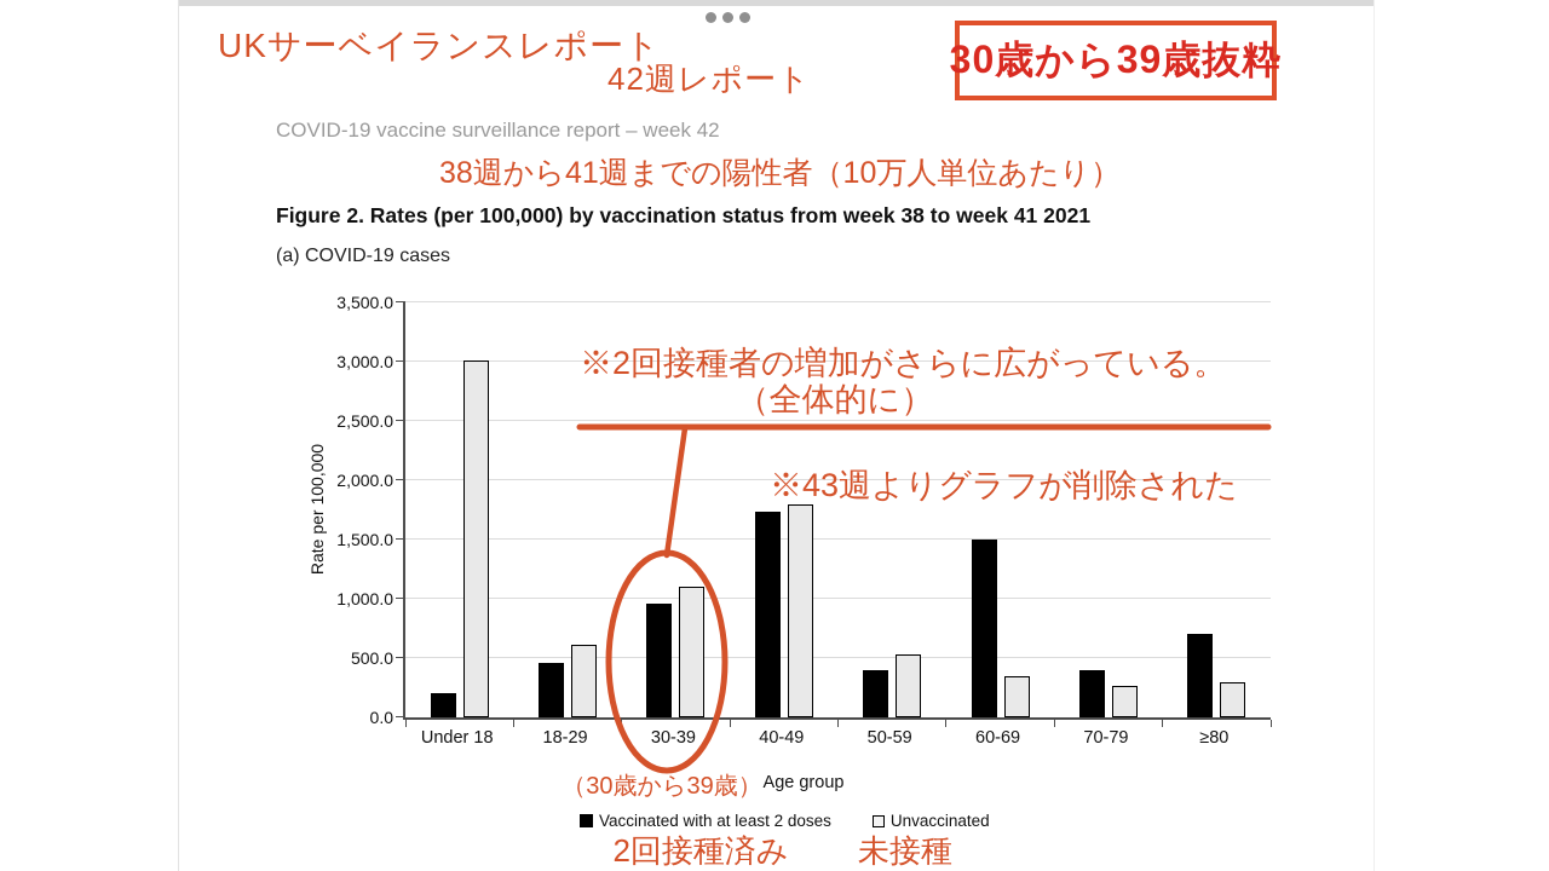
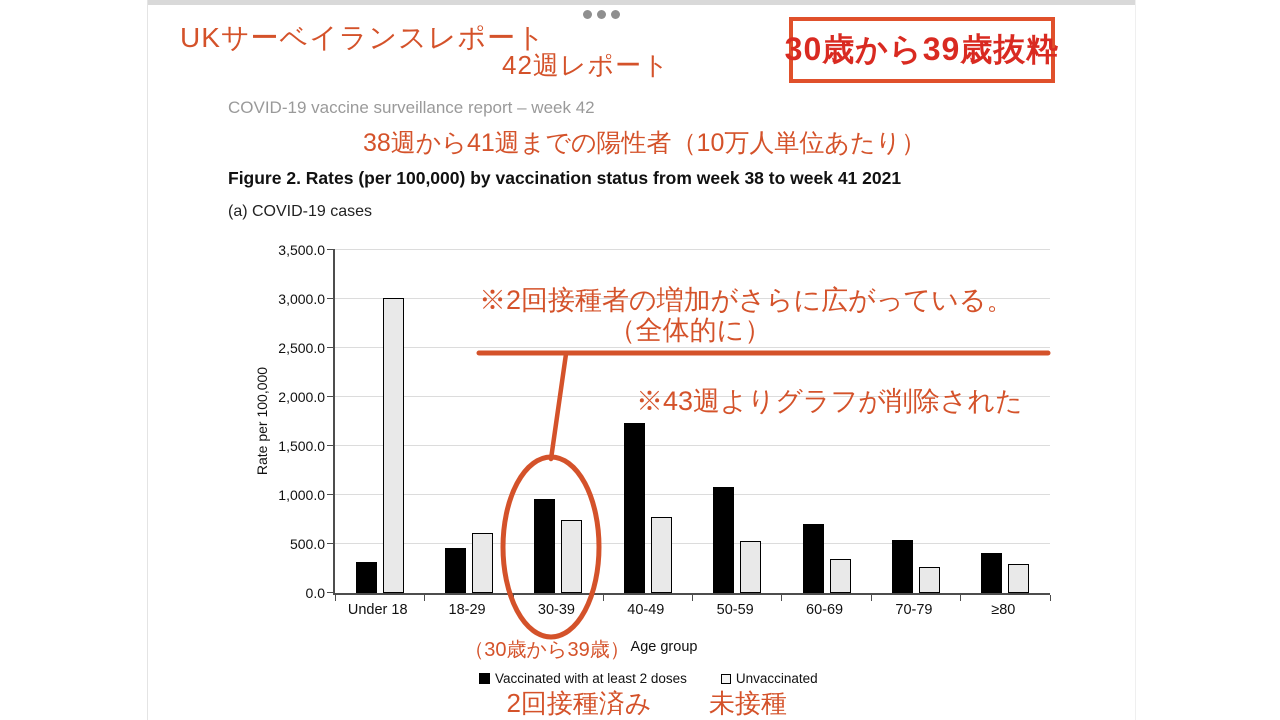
Vaccinated with at least 2 doses/Under 18: 200 -> 300
Unvaccinated/30-39: 1100 -> 800
Unvaccinated/40-49: 1800 -> 800
Vaccinated with at least 2 doses/50-59: 400 -> 1100
Vaccinated with at least 2 doses/60-69: 1500 -> 700
Vaccinated with at least 2 doses/70-79: 400 -> 500
Vaccinated with at least 2 doses/≥80: 700 -> 400
